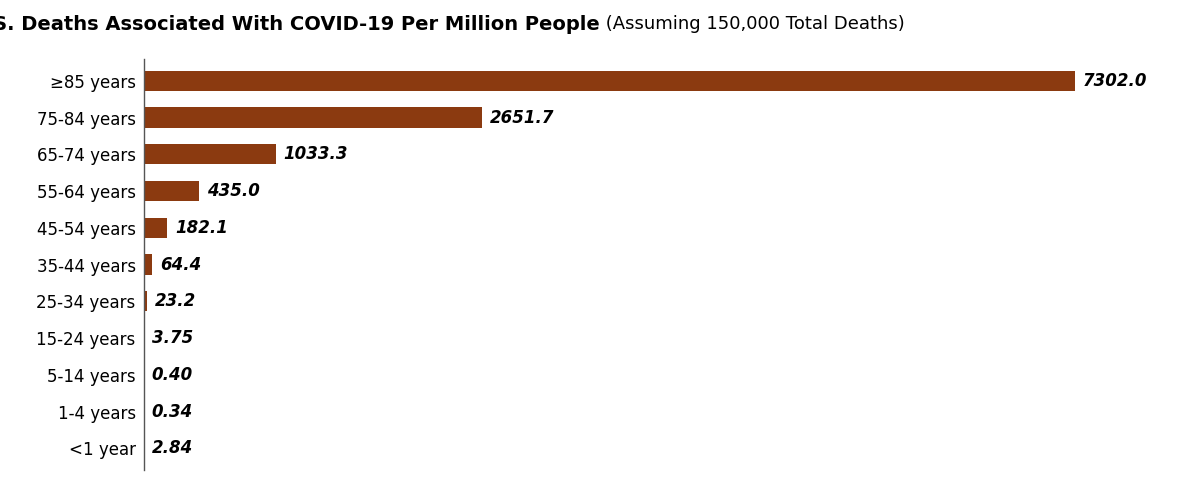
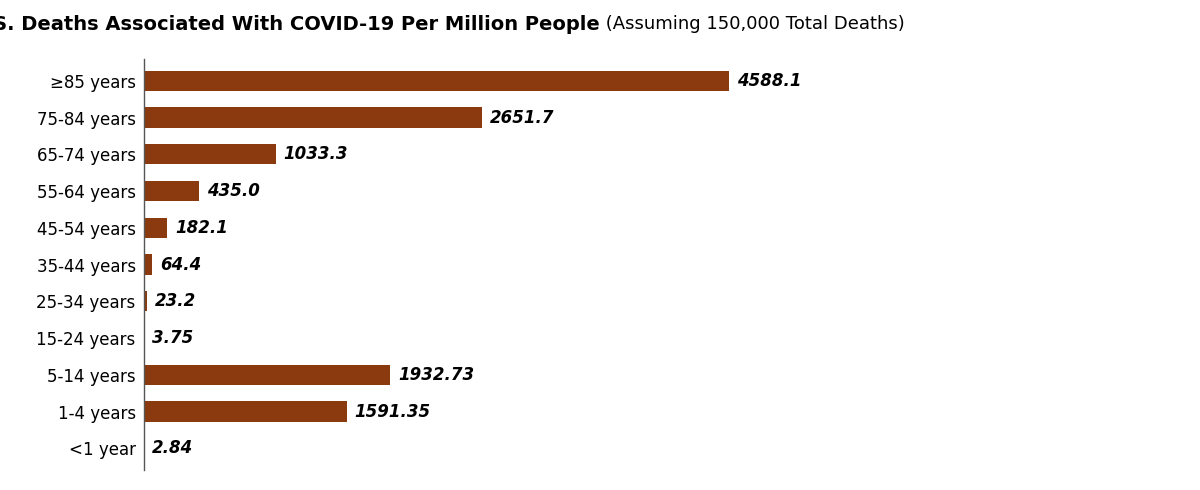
≥85 years: 7302.0 -> 4588.1
5-14 years: 0.40 -> 1932.73
1-4 years: 0.34 -> 1591.35
